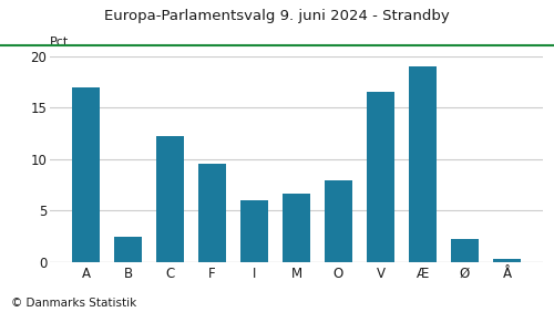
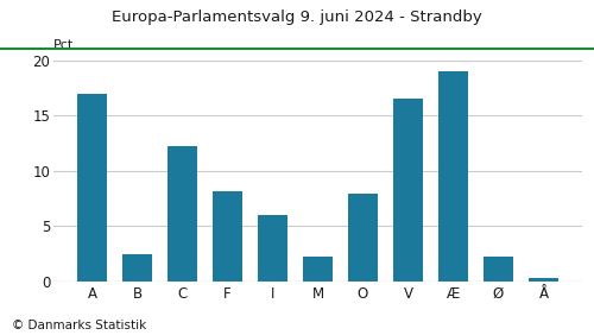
F: 9.6 -> 8.2
M: 6.7 -> 2.2
